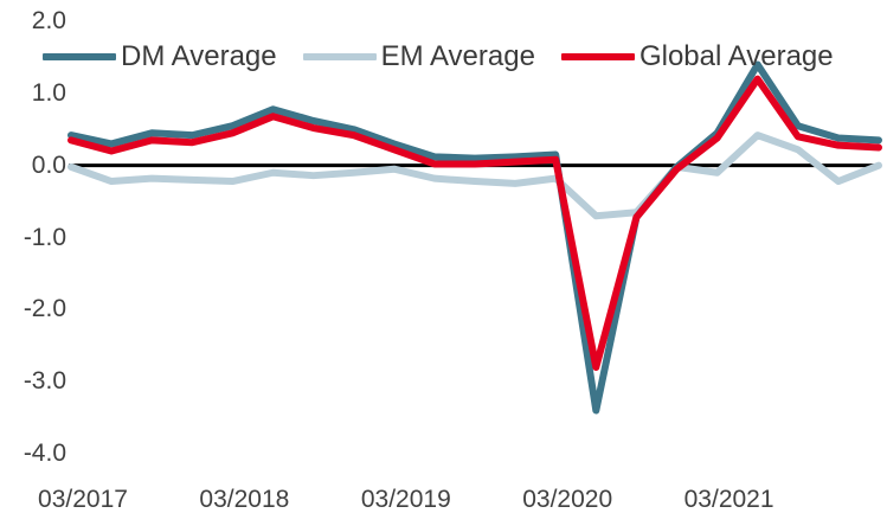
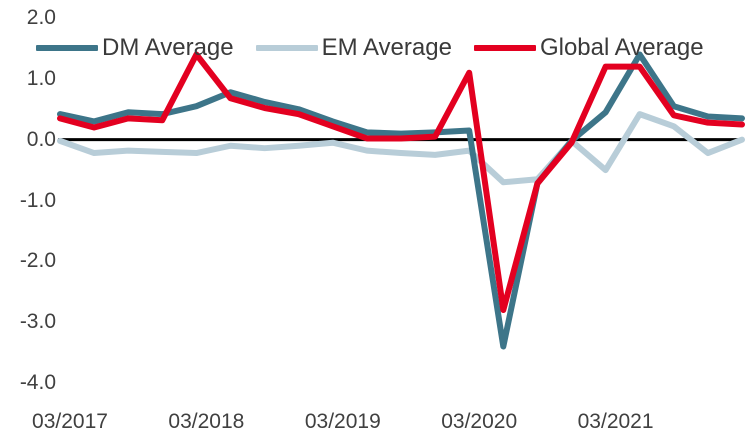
Global Average/03/2018: 0.5 -> 1.4
Global Average/03/2020: 0.1 -> 1.1
EM Average/03/2021: -0.1 -> -0.5
Global Average/03/2021: 0.4 -> 1.2
